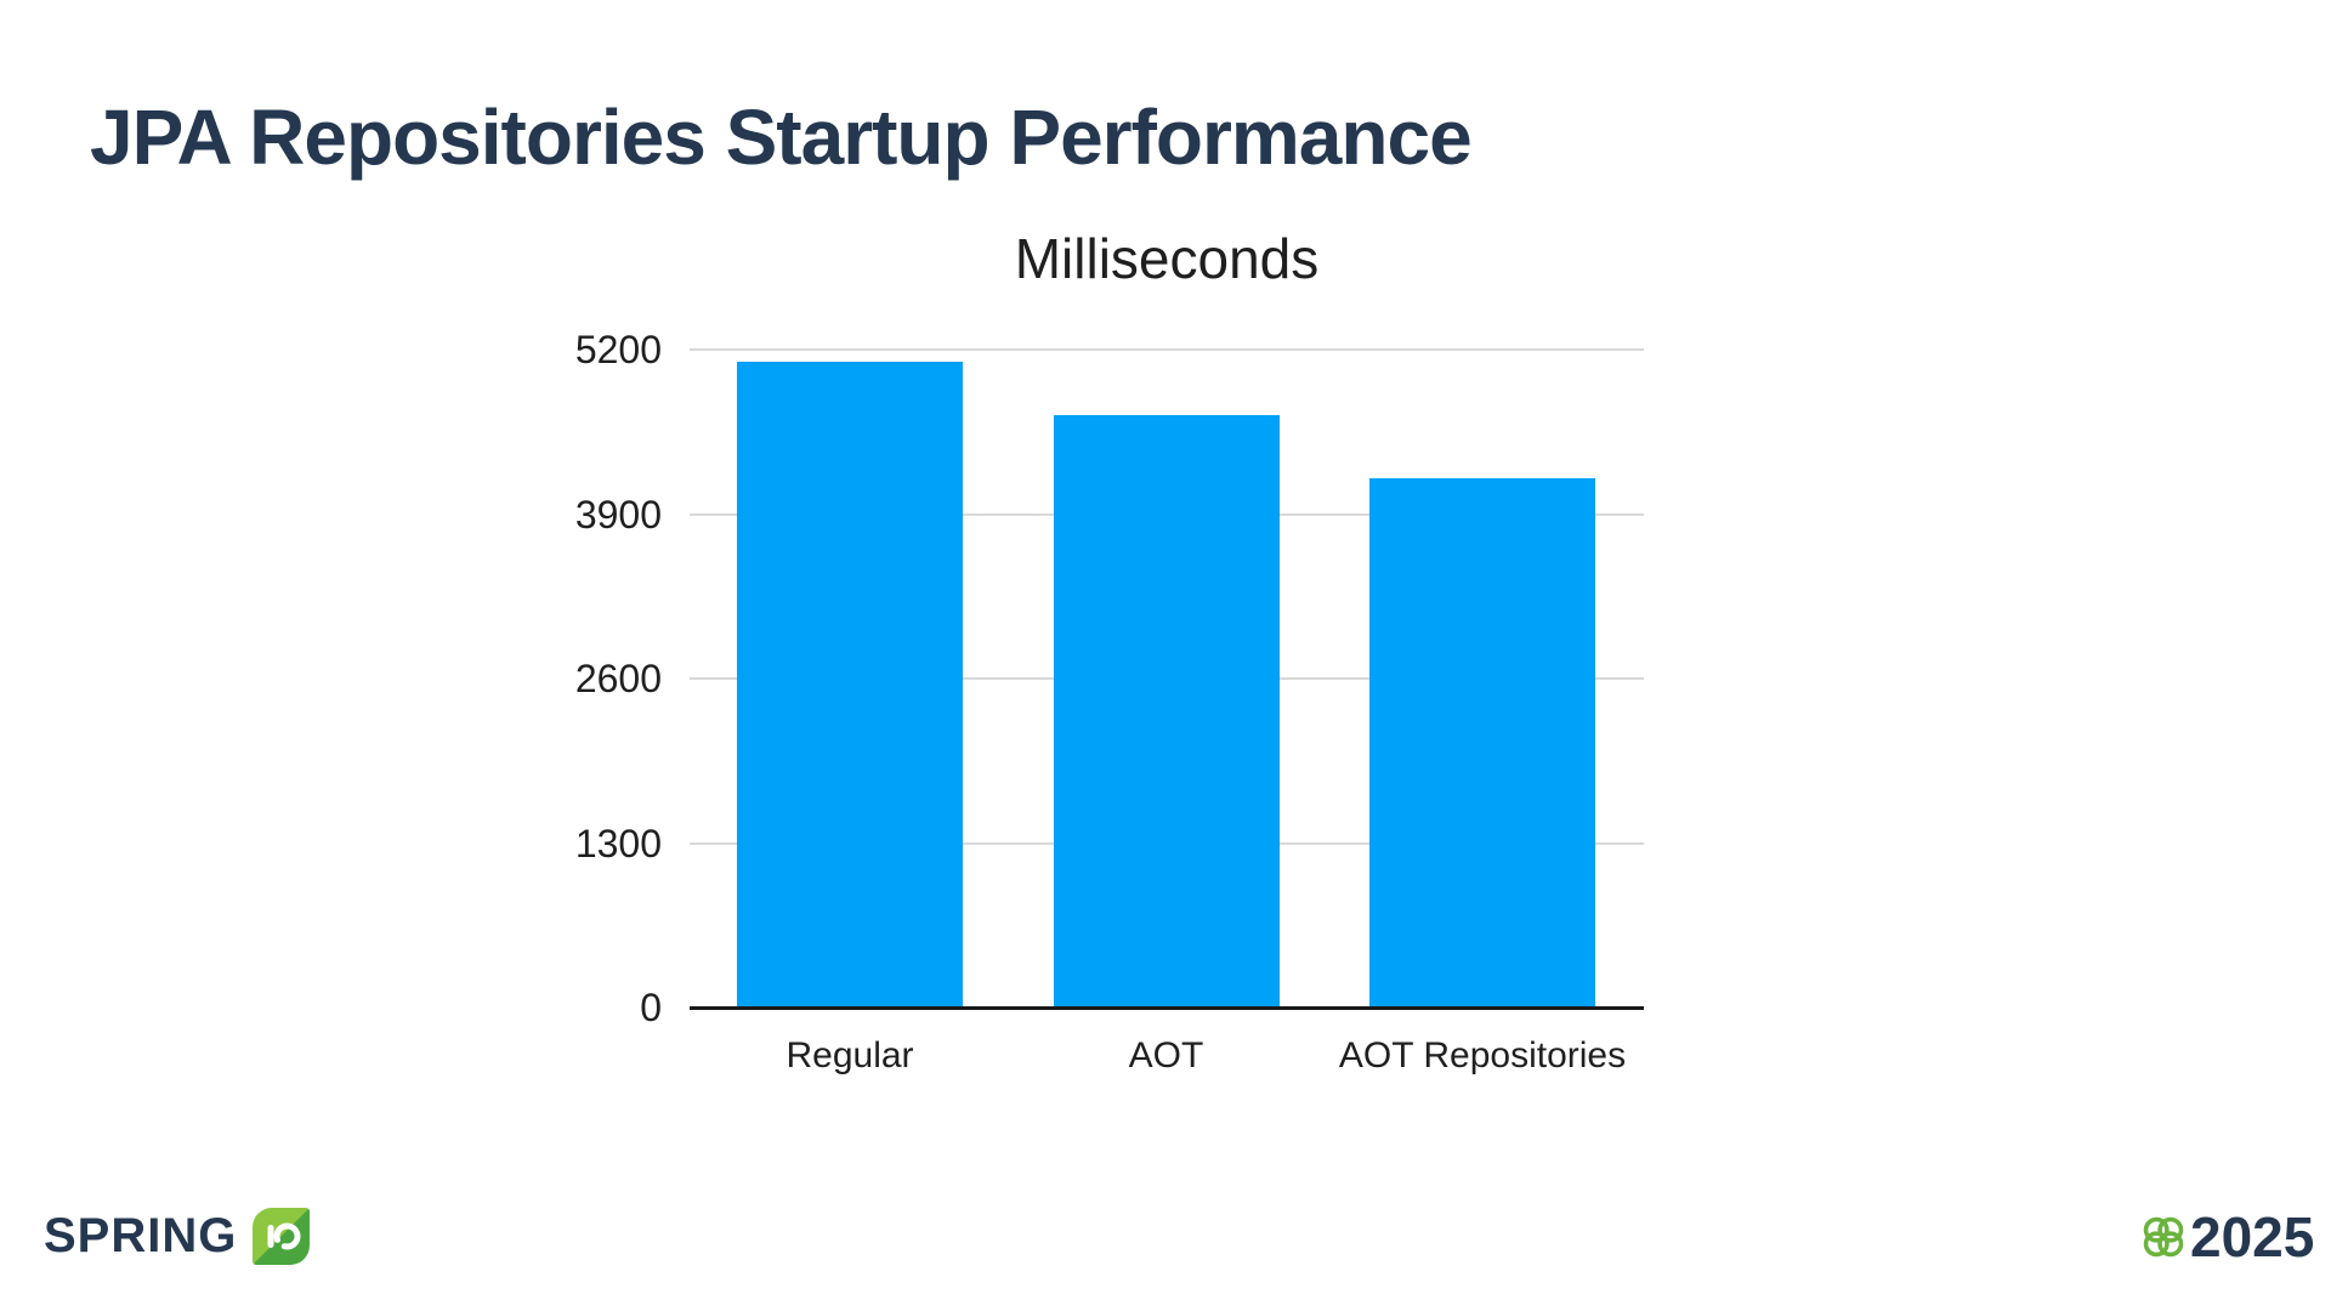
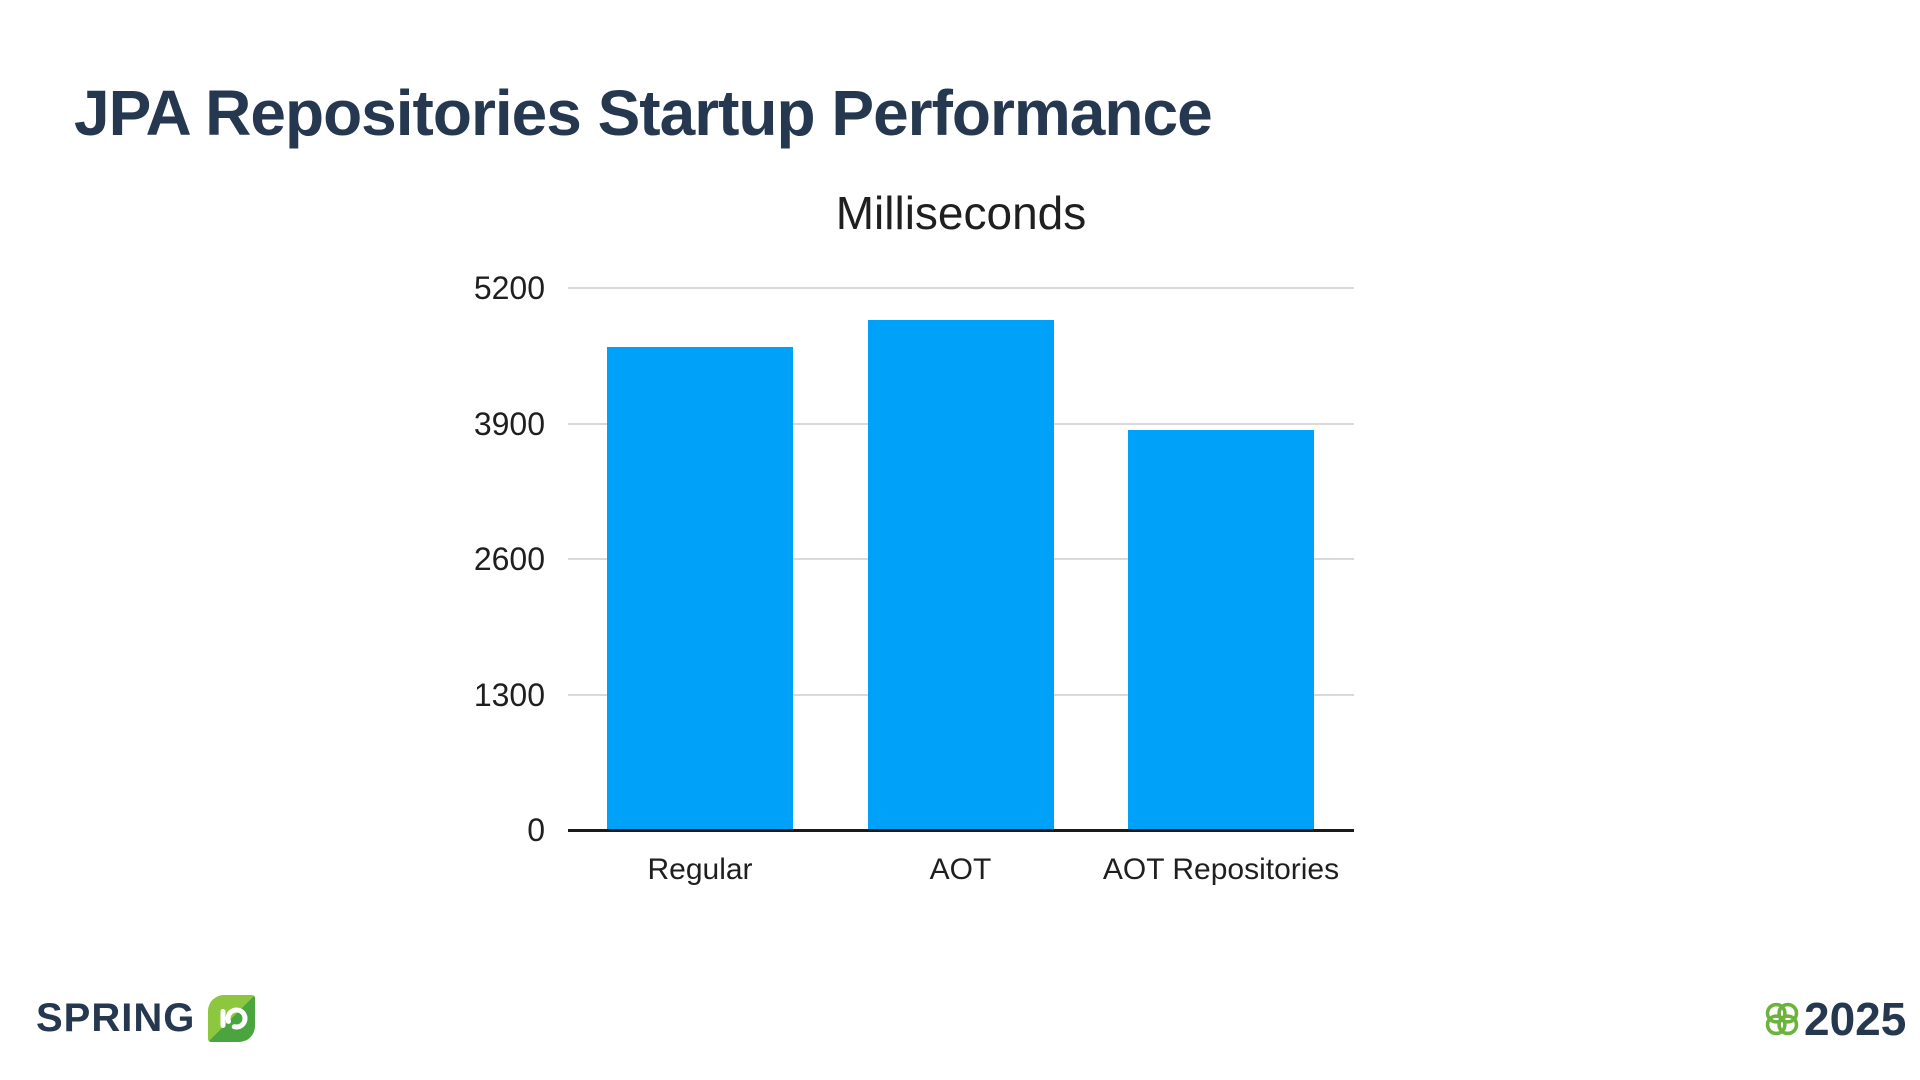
Regular: 5100 -> 4630
AOT: 4680 -> 4890
AOT Repositories: 4180 -> 3840
